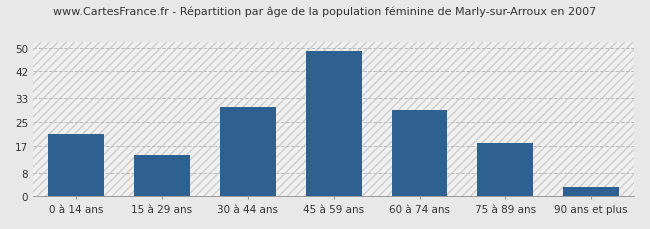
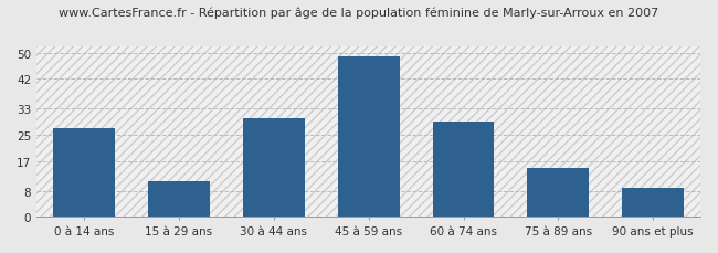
0 à 14 ans: 21 -> 27
15 à 29 ans: 14 -> 11
75 à 89 ans: 18 -> 15
90 ans et plus: 3 -> 9
